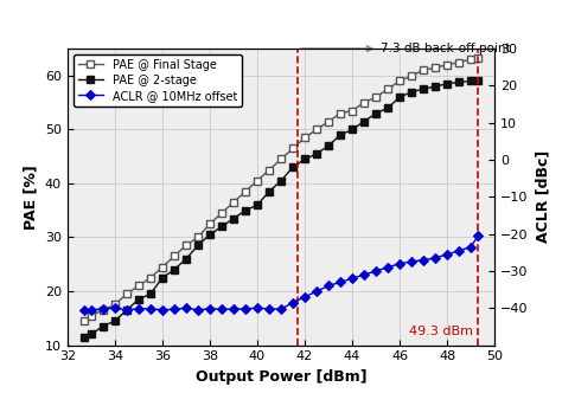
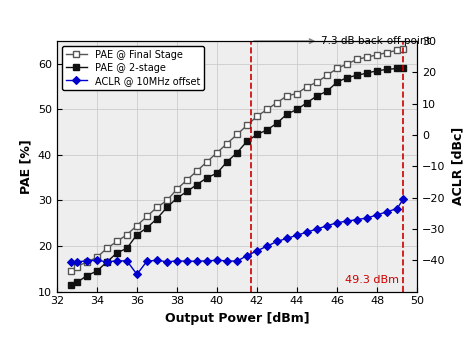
ACLR @ 10MHz offset/36: -40.5 -> -44.5
